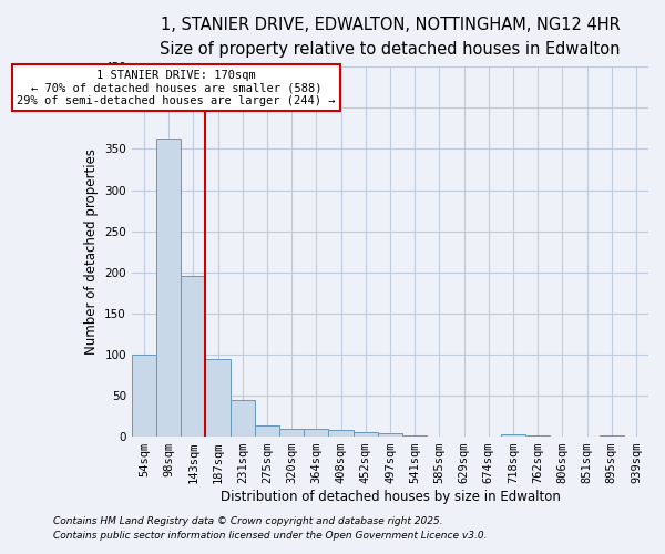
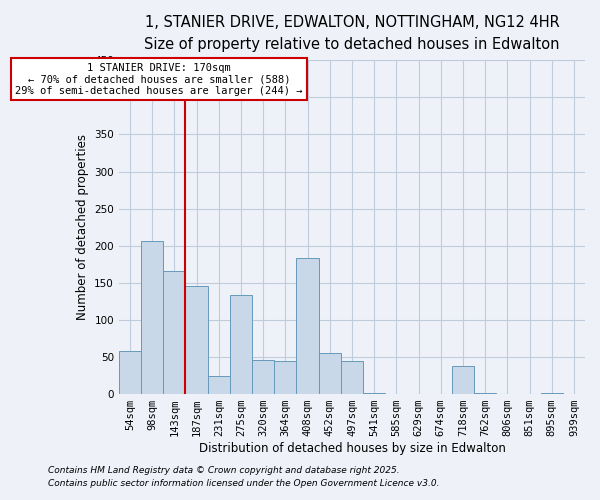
54sqm: 100 -> 58
98sqm: 363 -> 206
143sqm: 196 -> 166
187sqm: 95 -> 146
231sqm: 45 -> 24
275sqm: 14 -> 134
320sqm: 10 -> 46
364sqm: 10 -> 44
408sqm: 8 -> 184
452sqm: 5 -> 56
497sqm: 4 -> 44
718sqm: 3 -> 38
